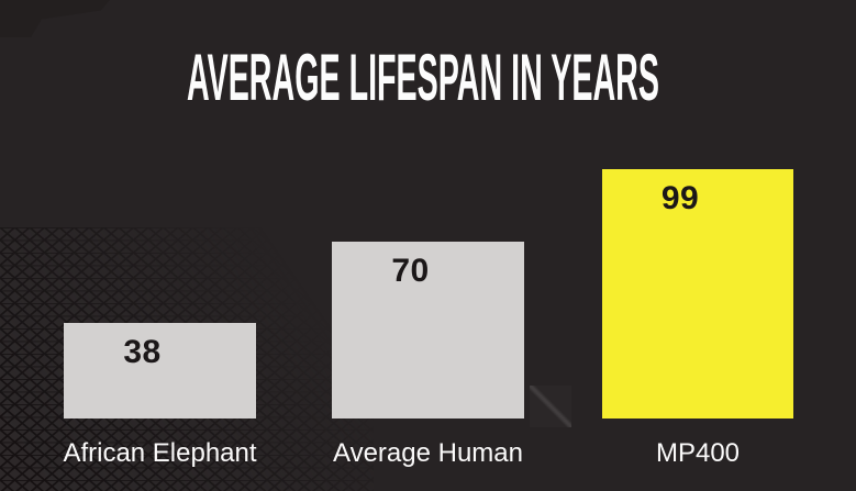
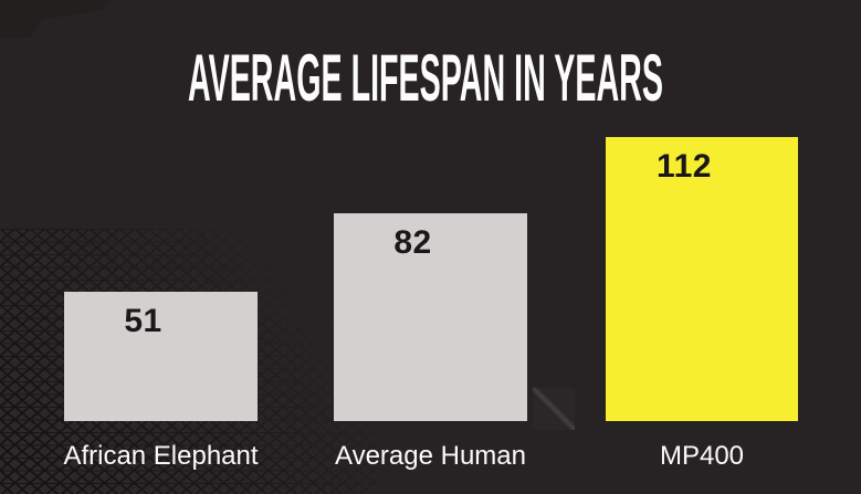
African Elephant: 38 -> 51
Average Human: 70 -> 82
MP400: 99 -> 112
